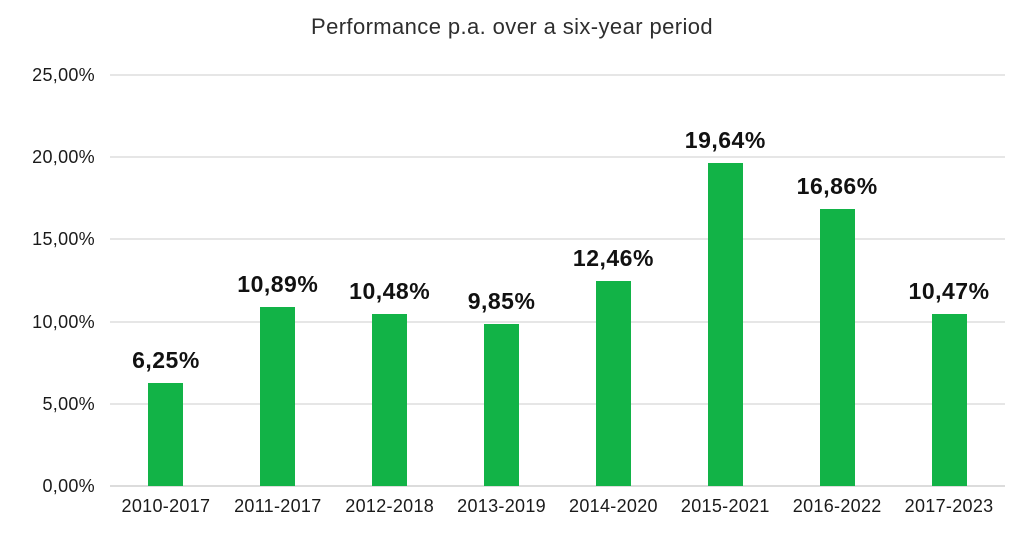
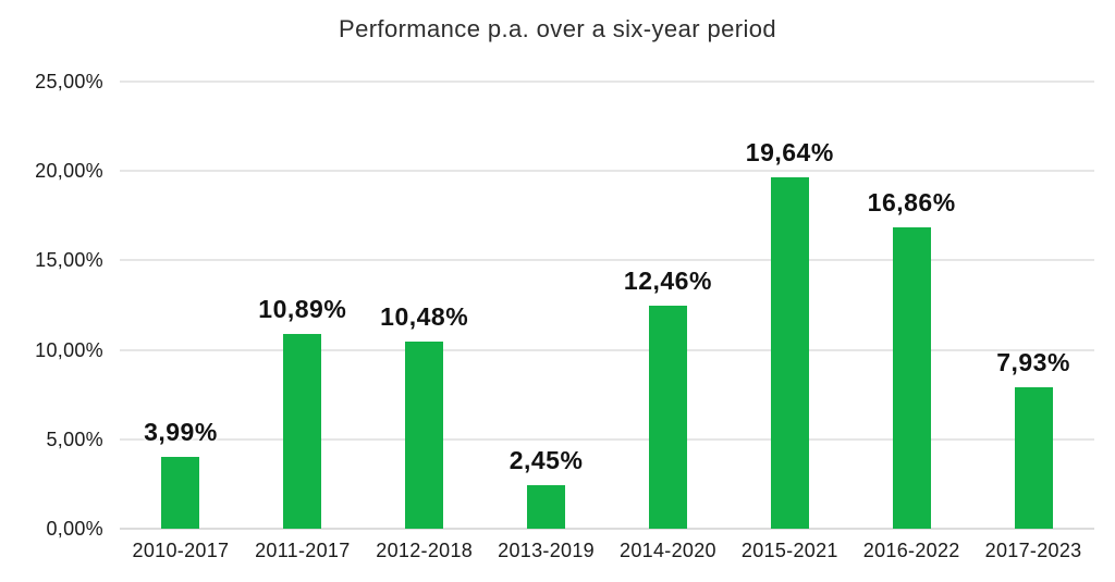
2010-2017: 6,25% -> 3,99%
2013-2019: 9,85% -> 2,45%
2017-2023: 10,47% -> 7,93%
